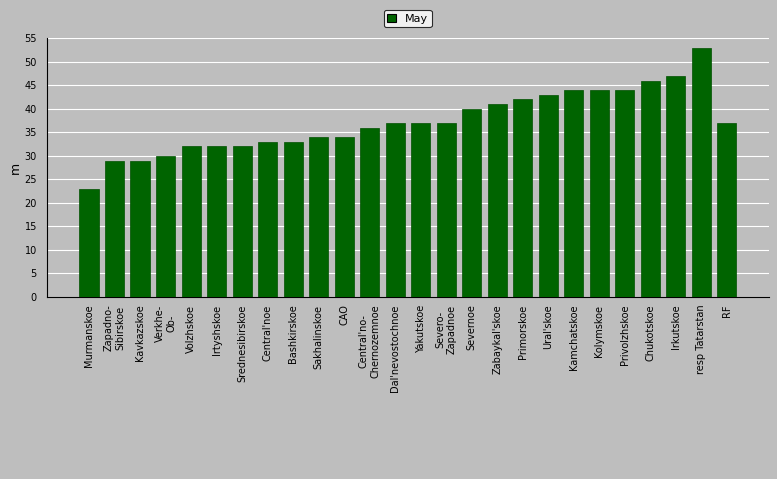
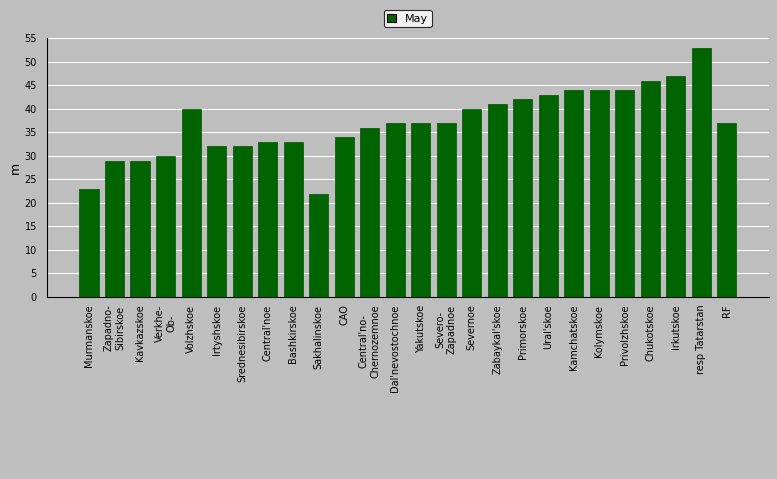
Volzhskoe: 32 -> 40
Sakhalinskoe: 34 -> 22
